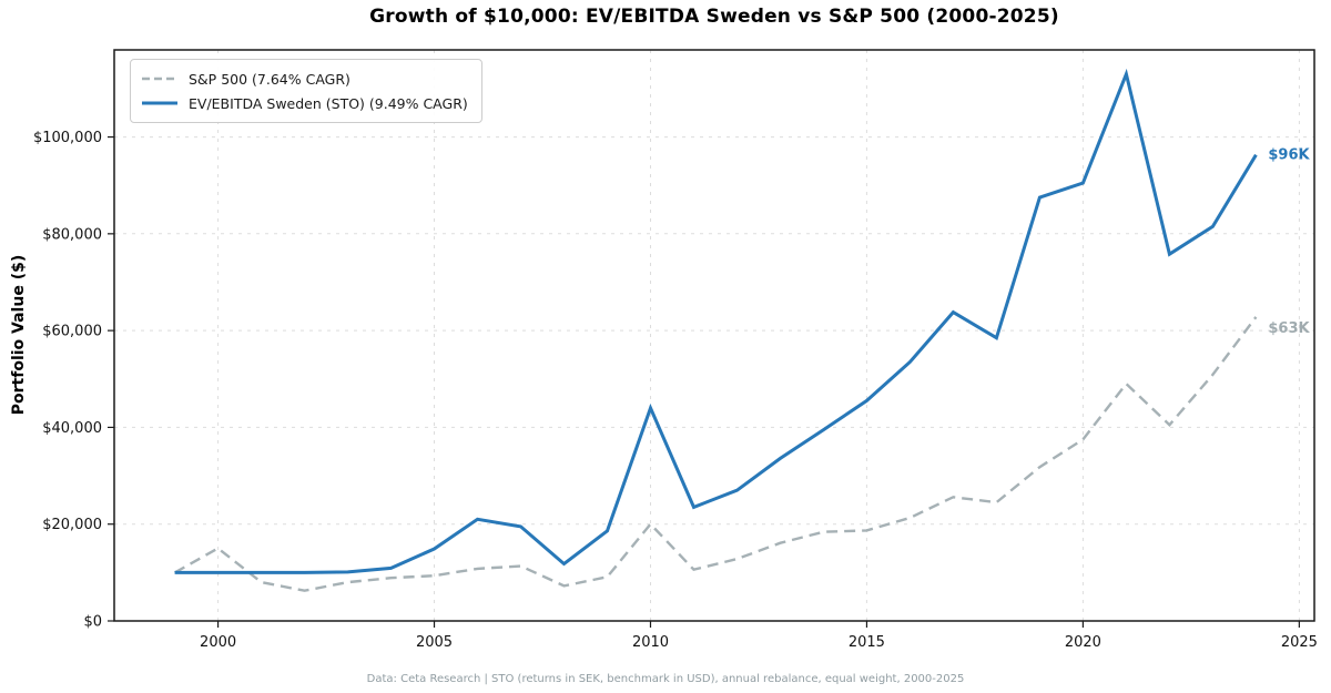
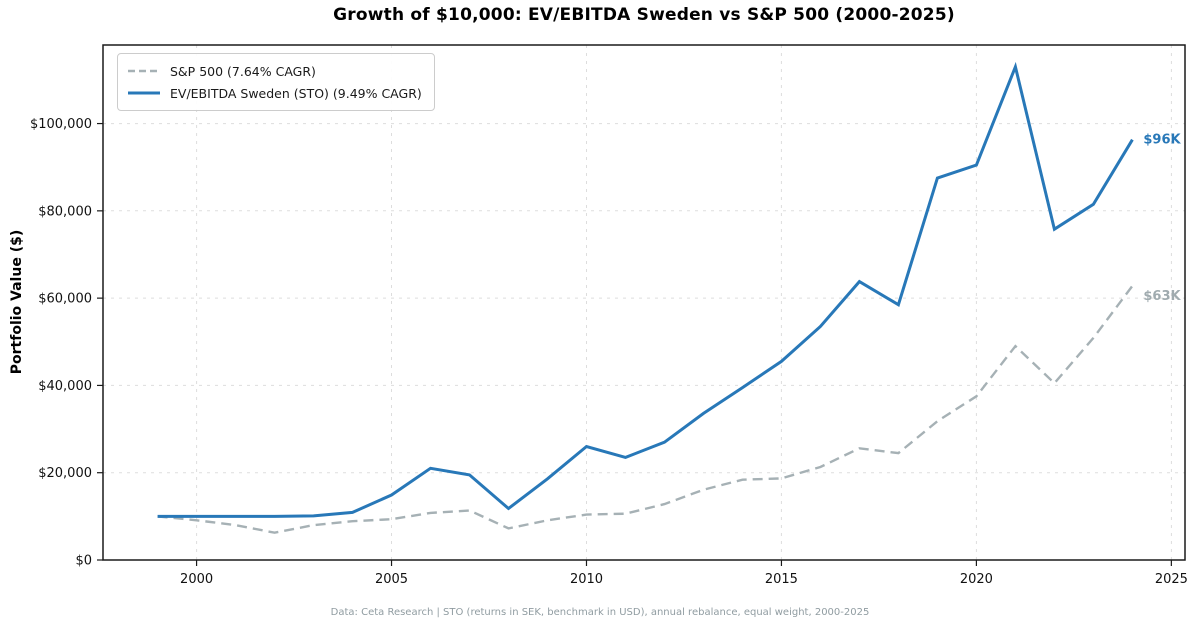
S&P 500 (7.64% CAGR)/2000: $15000 -> $9000
S&P 500 (7.64% CAGR)/2010: $20000 -> $10000
EV/EBITDA Sweden (STO) (9.49% CAGR)/2010: $44000 -> $26000
